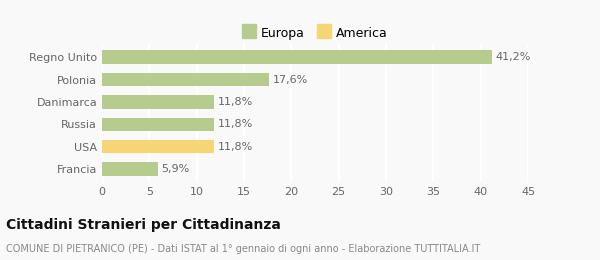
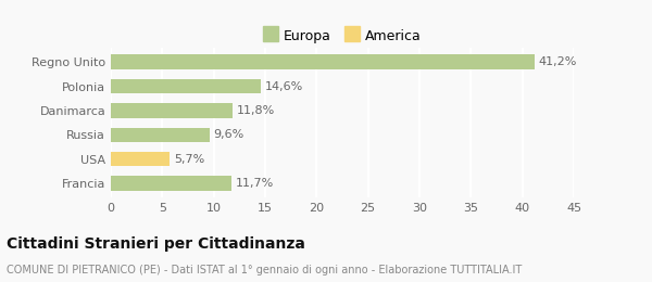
Polonia: 17,6% -> 14,6%
Russia: 11,8% -> 9,6%
USA: 11,8% -> 5,7%
Francia: 5,9% -> 11,7%
